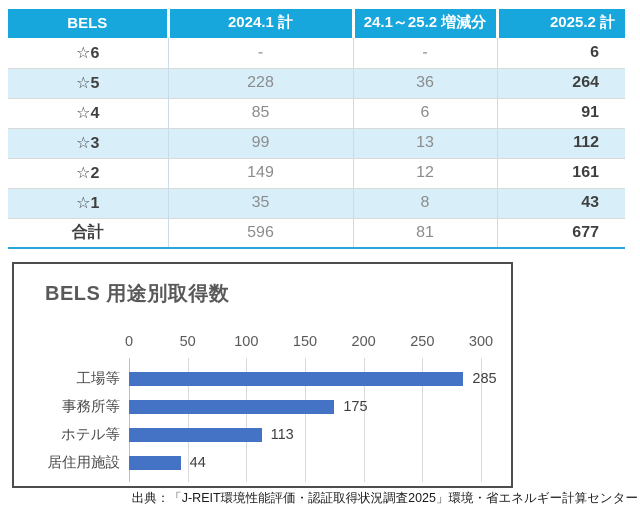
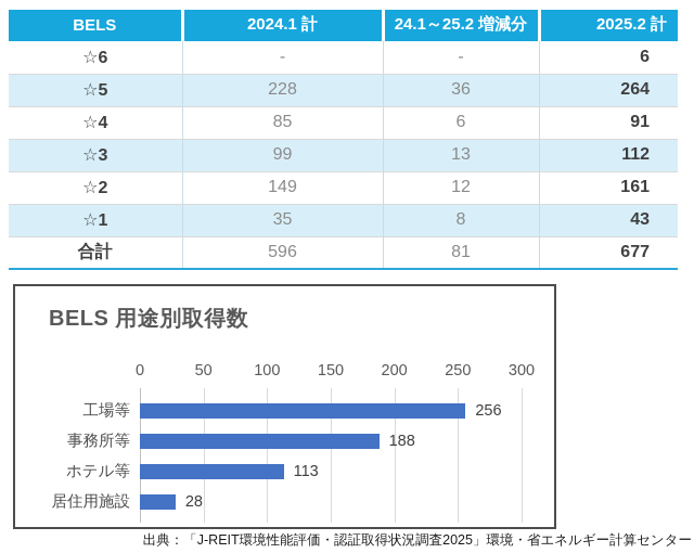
BELS 用途別取得数/工場等: 285 -> 256
BELS 用途別取得数/事務所等: 175 -> 188
BELS 用途別取得数/居住用施設: 44 -> 28
